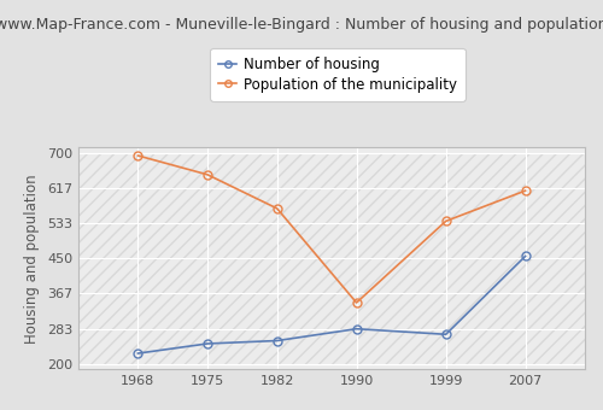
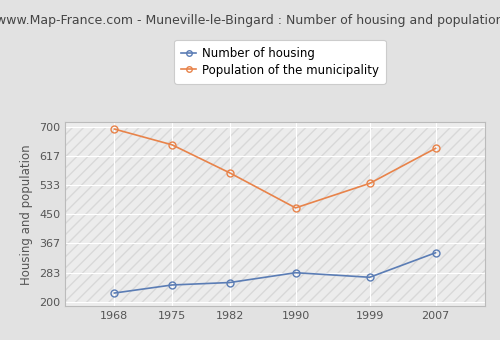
Population of the municipality/1990: 345 -> 468
Number of housing/2007: 455 -> 340
Population of the municipality/2007: 610 -> 638
